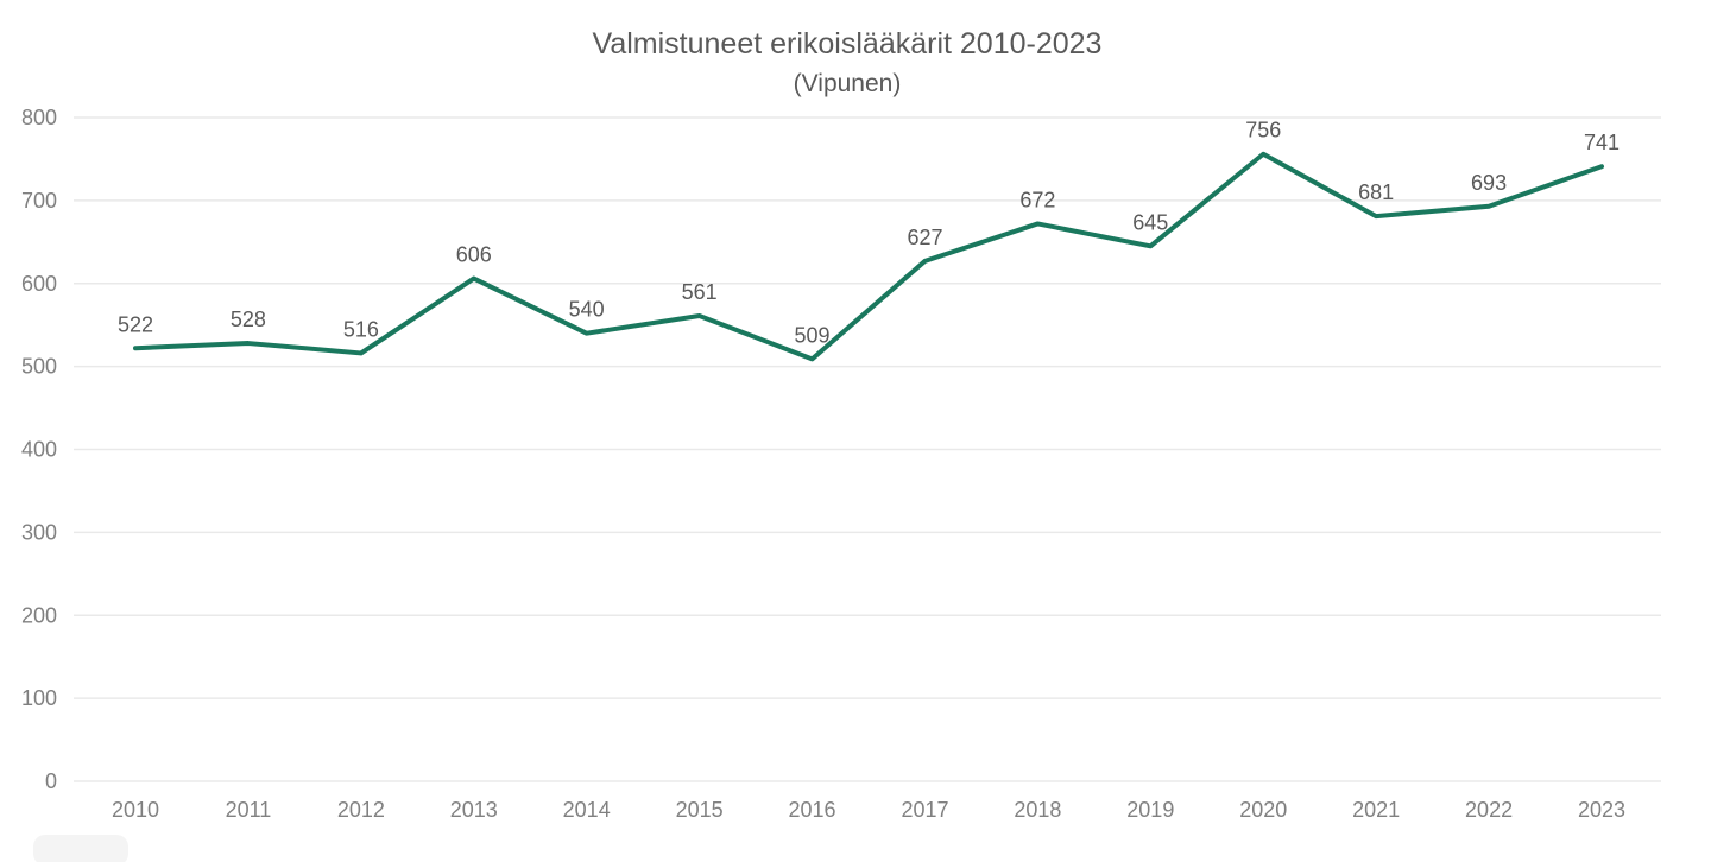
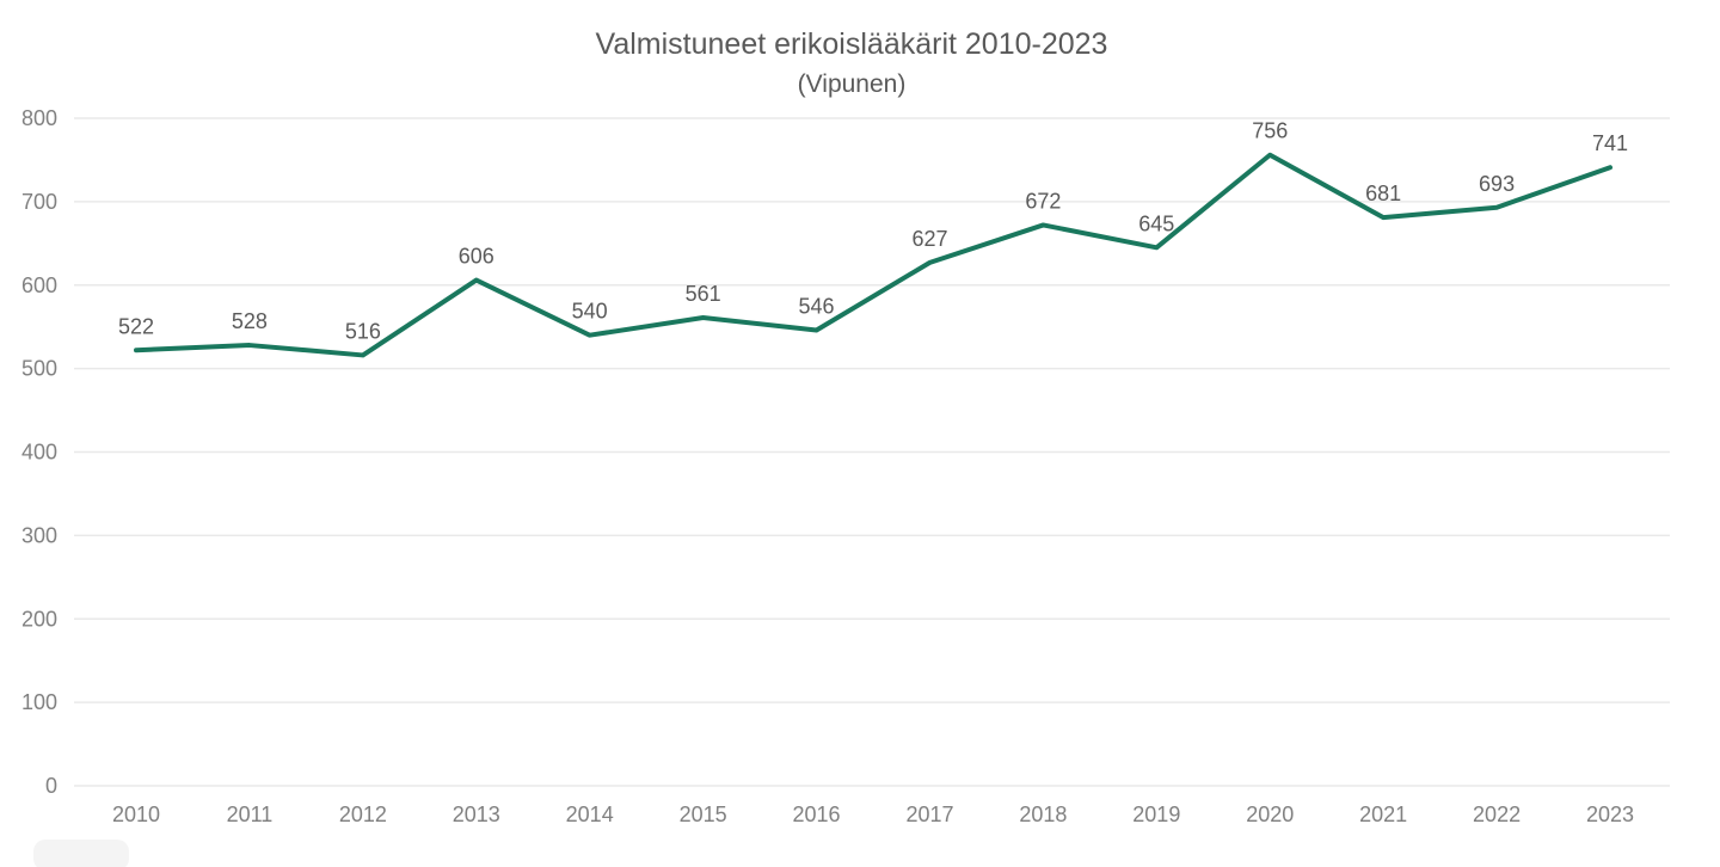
2016: 509 -> 546
